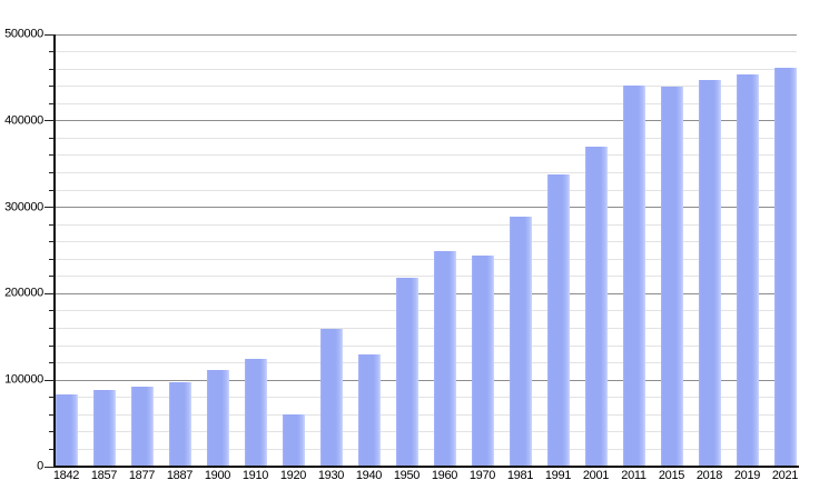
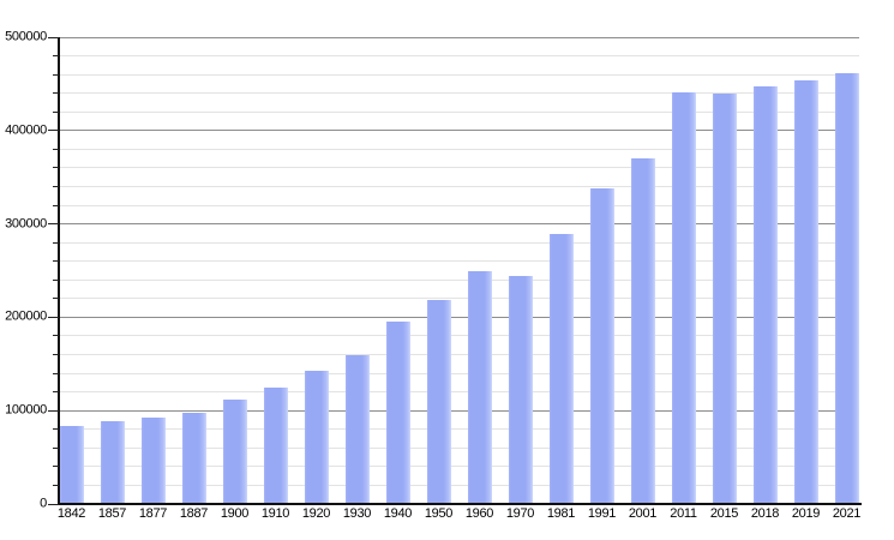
1920: 60000 -> 140000
1940: 130000 -> 200000
